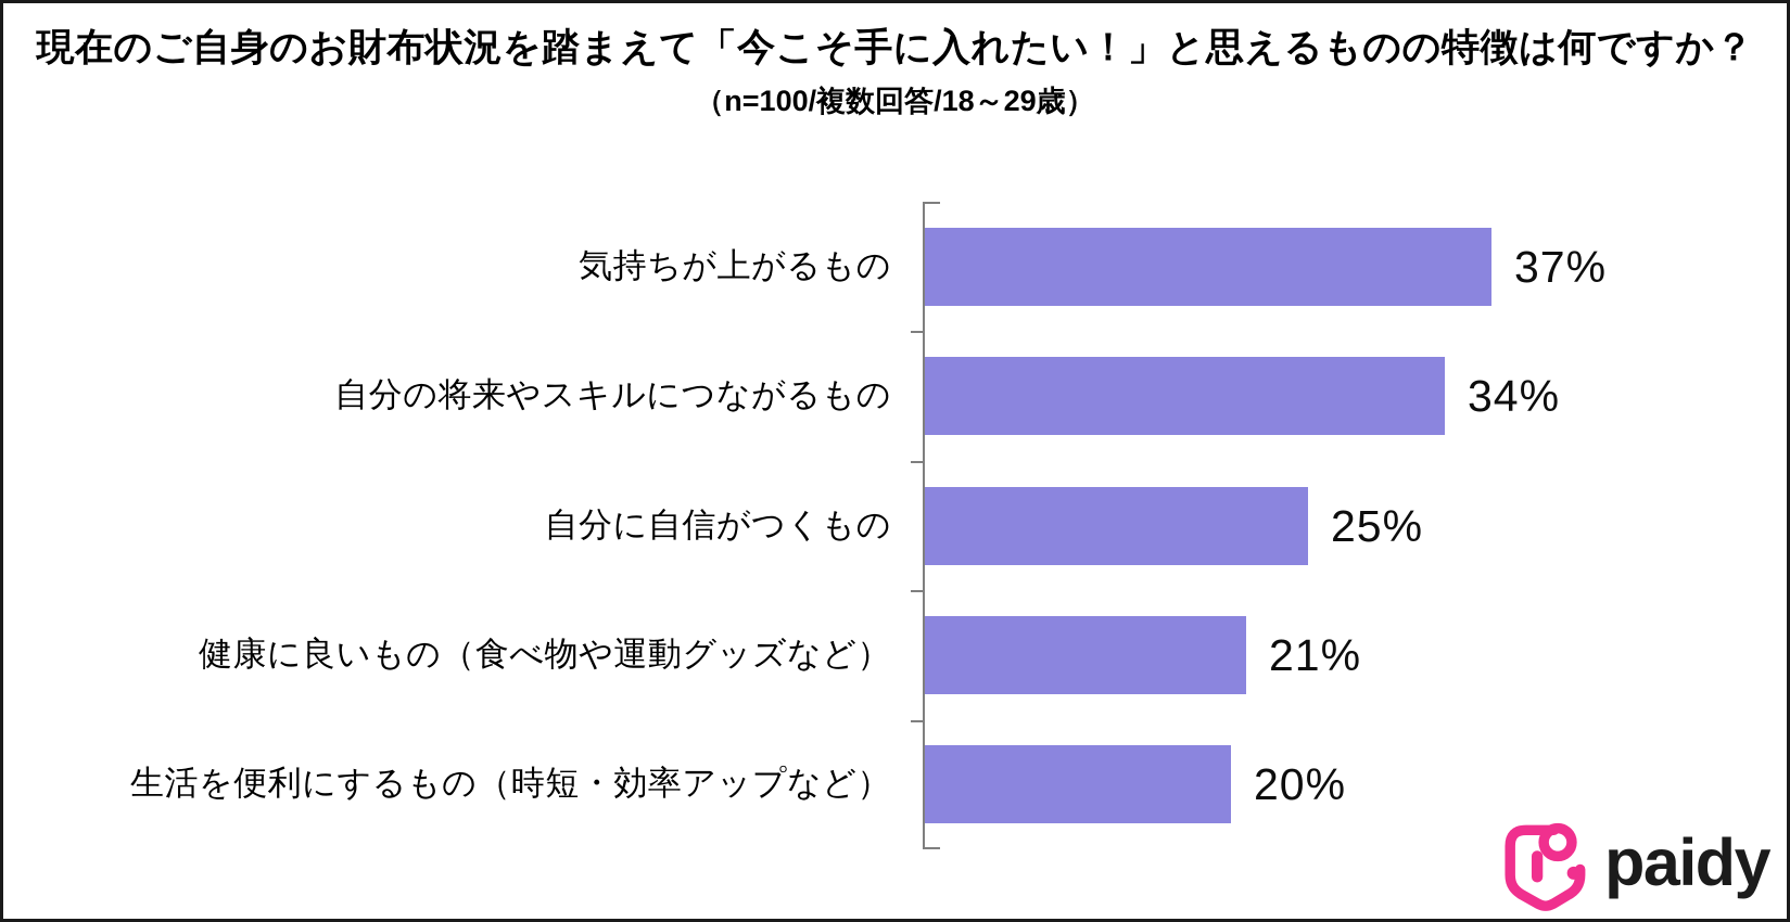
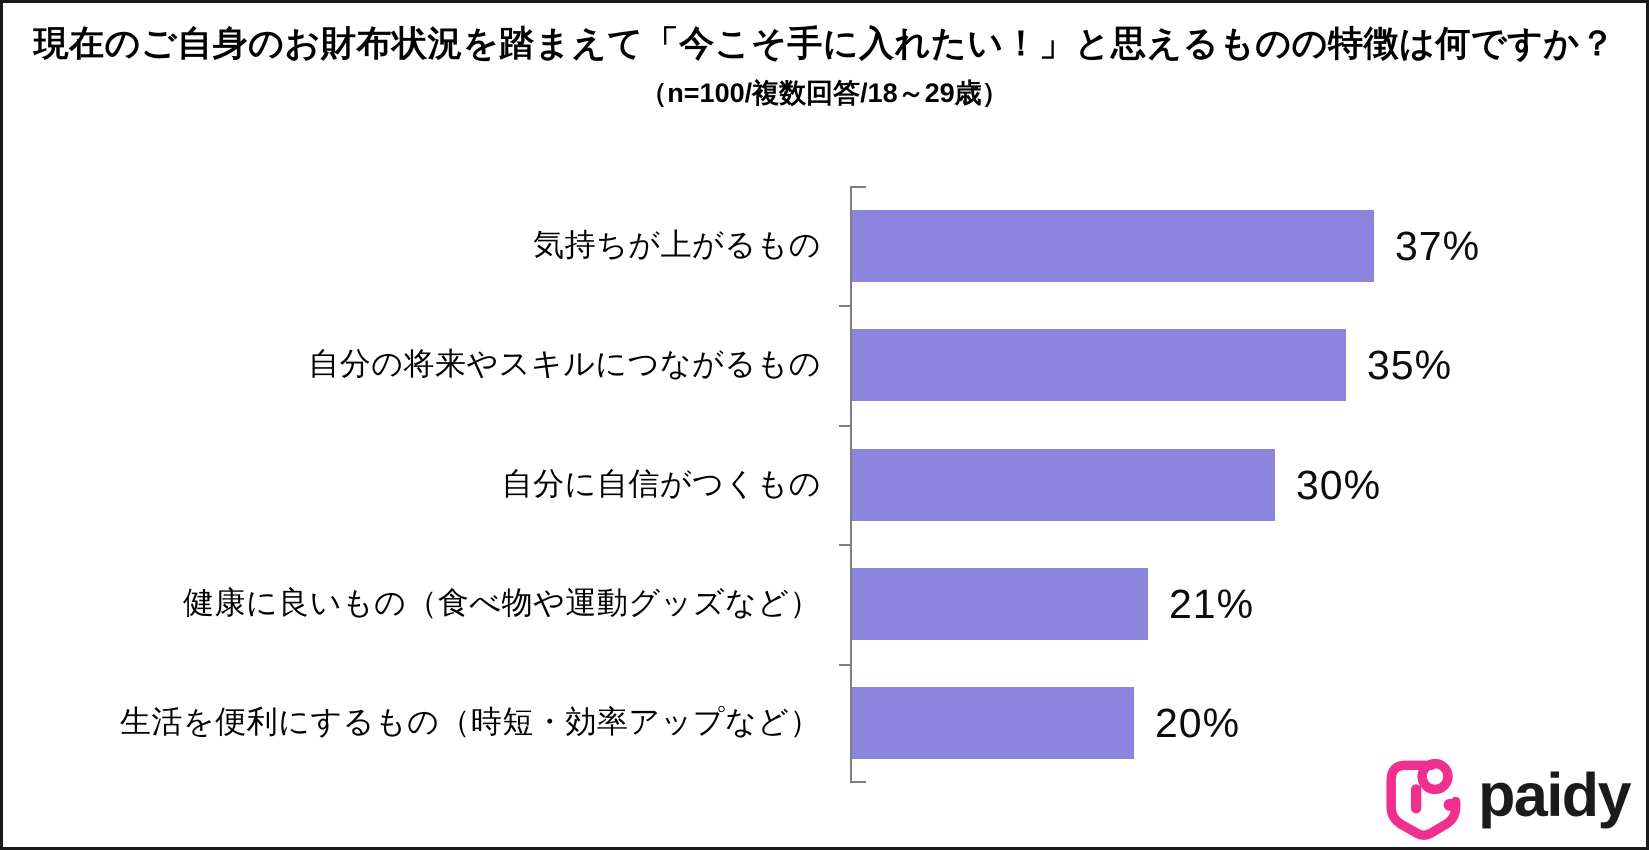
自分の将来やスキルにつながるもの: 34% -> 35%
自分に自信がつくもの: 25% -> 30%
